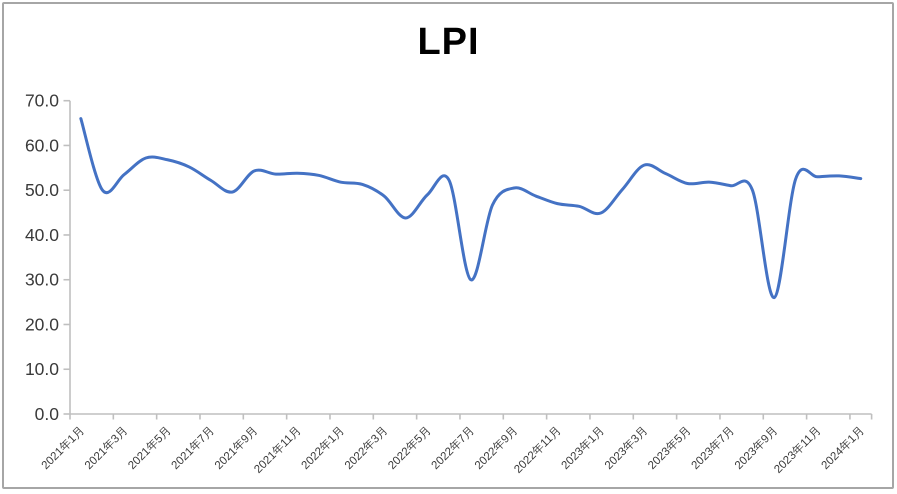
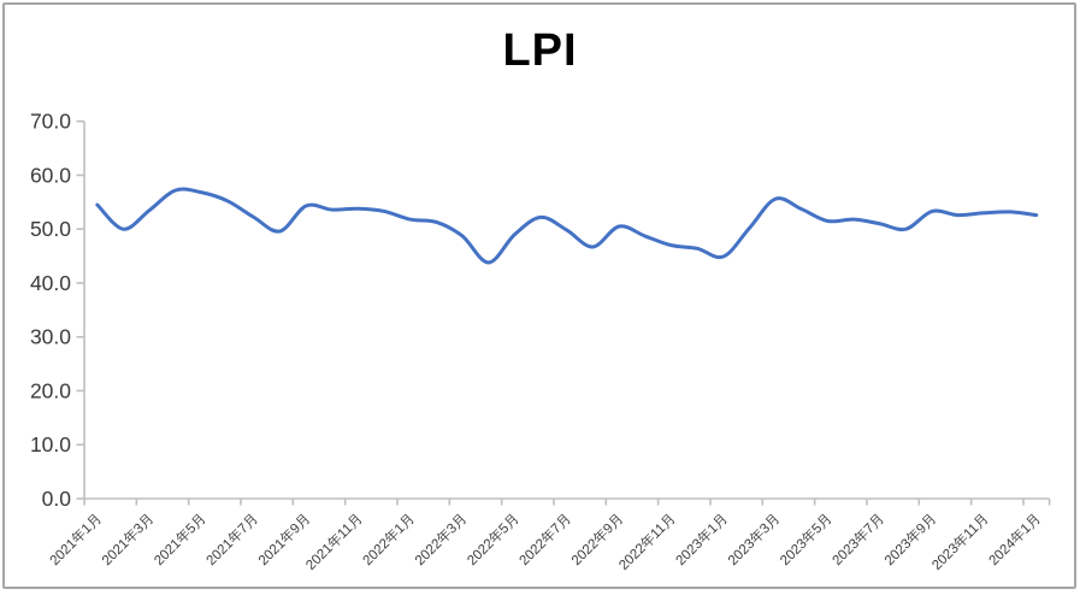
2021年1月: 66 -> 54
2022年7月: 30 -> 50
2023年9月: 26 -> 53
